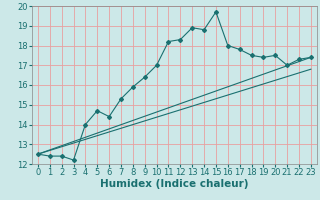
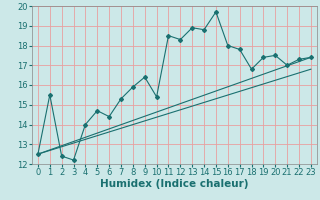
1: 12.4 -> 15.5
10: 17.0 -> 15.4
11: 18.2 -> 18.5
18: 17.5 -> 16.8
